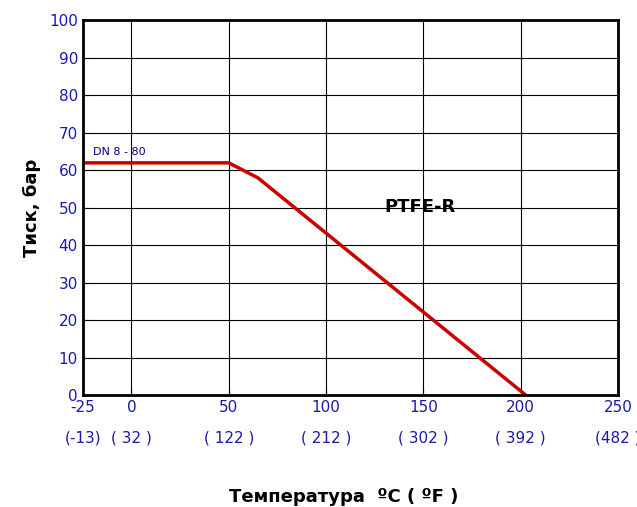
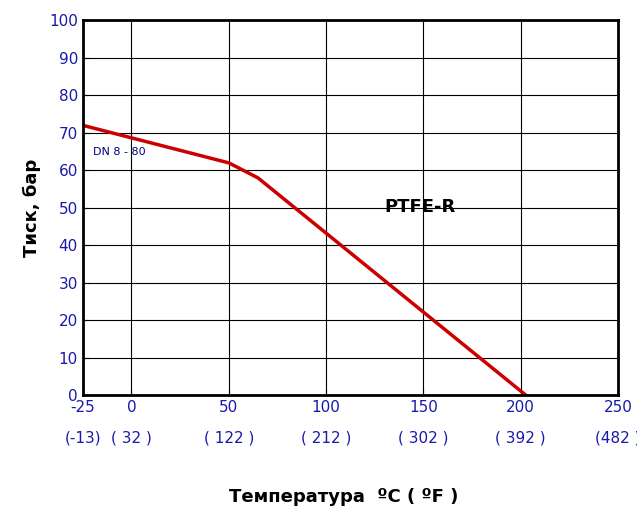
-25: 62 -> 72
